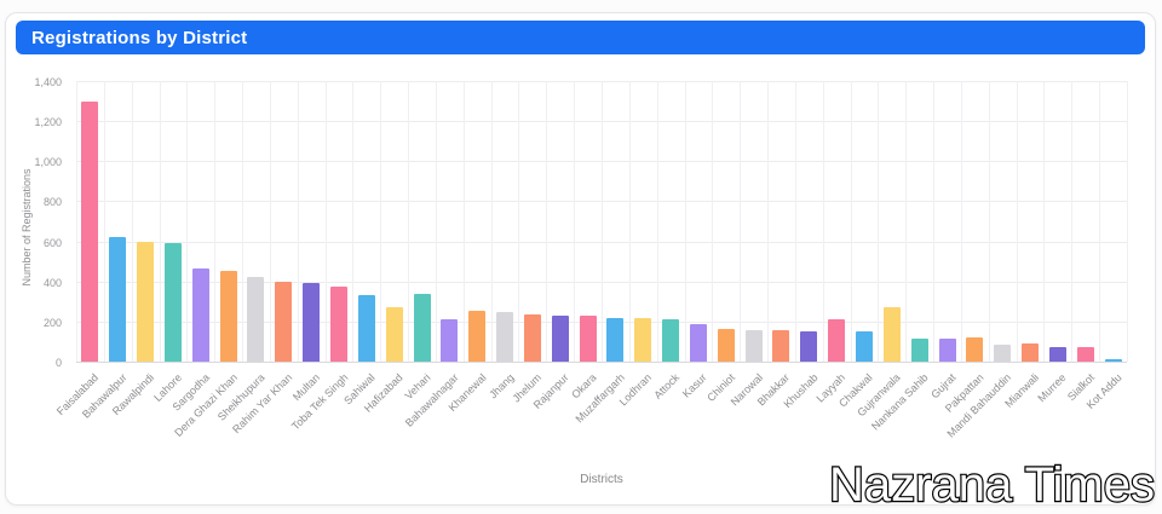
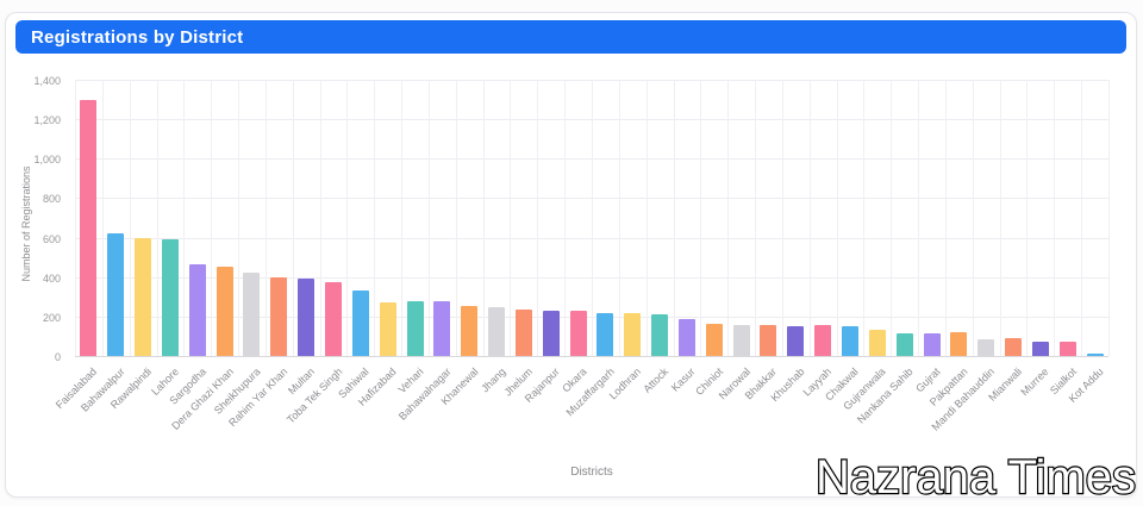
Vehari: 340 -> 280
Bahawalnagar: 210 -> 280
Layyah: 210 -> 160
Gujranwala: 270 -> 130
